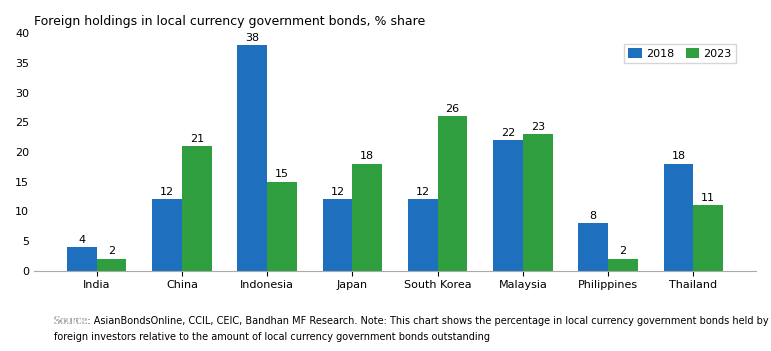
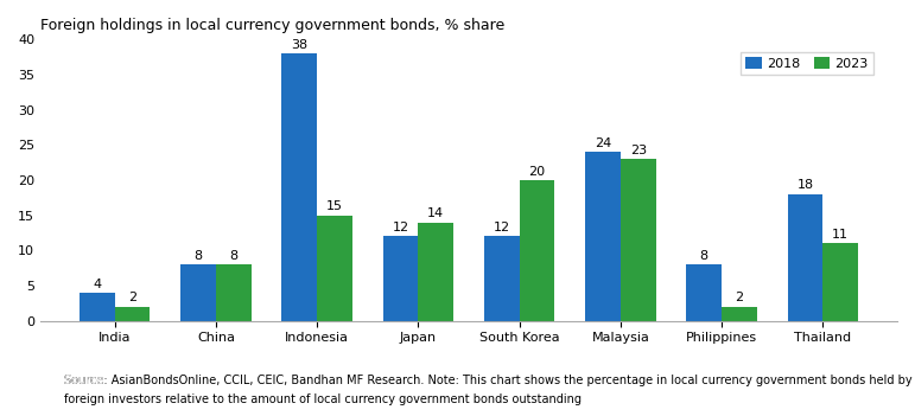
2018/China: 12 -> 8
2023/China: 21 -> 8
2023/Japan: 18 -> 14
2023/South Korea: 26 -> 20
2018/Malaysia: 22 -> 24
